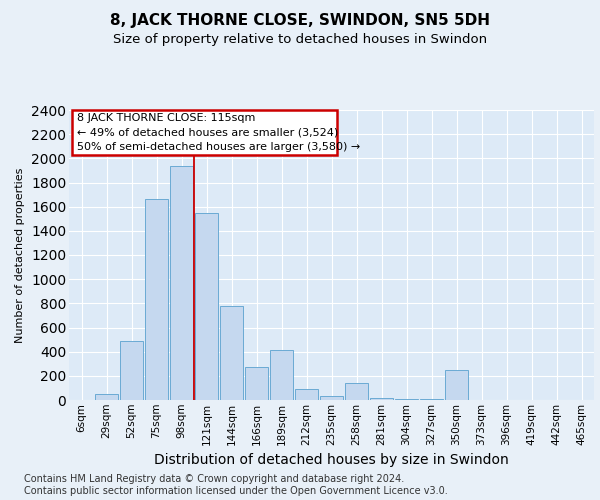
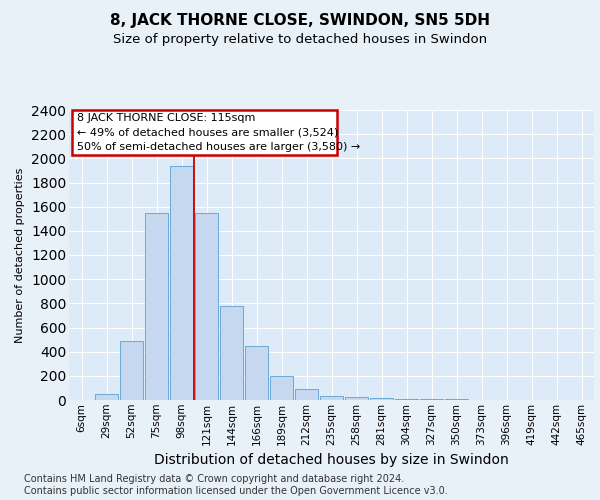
75sqm: 1660 -> 1550
166sqm: 270 -> 450
189sqm: 410 -> 200
258sqm: 140 -> 20
350sqm: 250 -> 10
